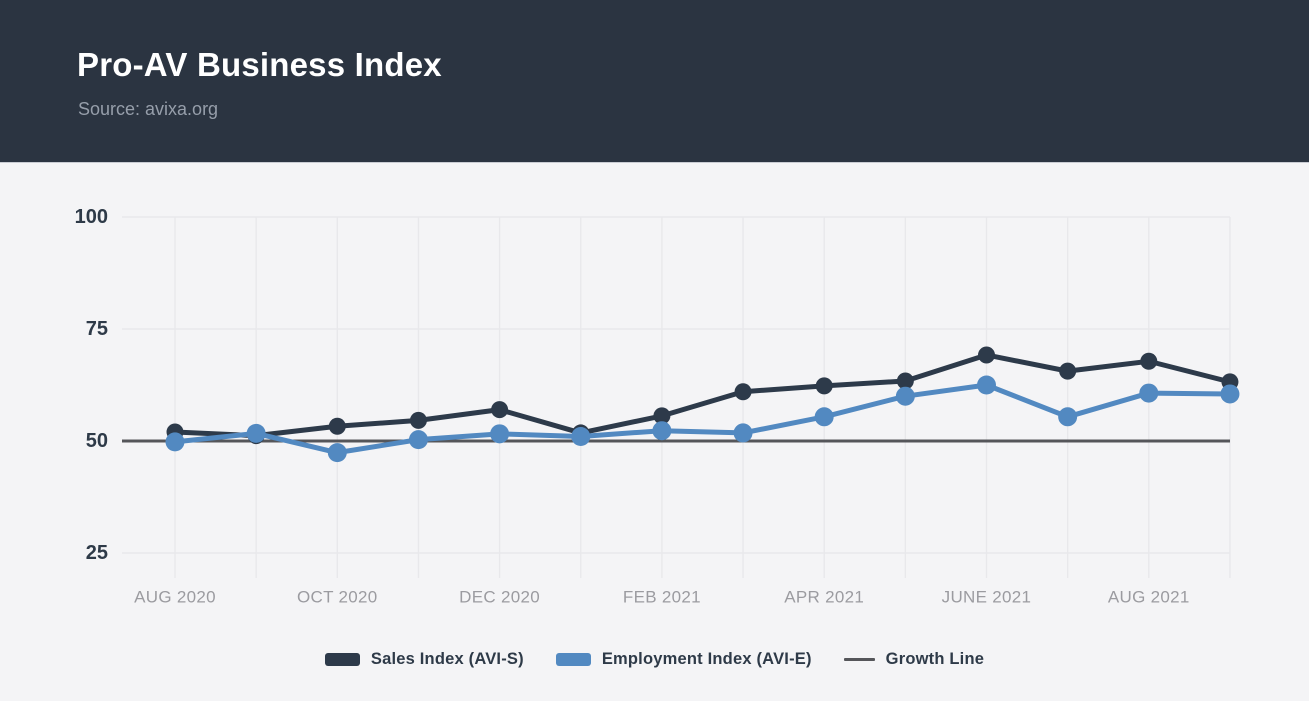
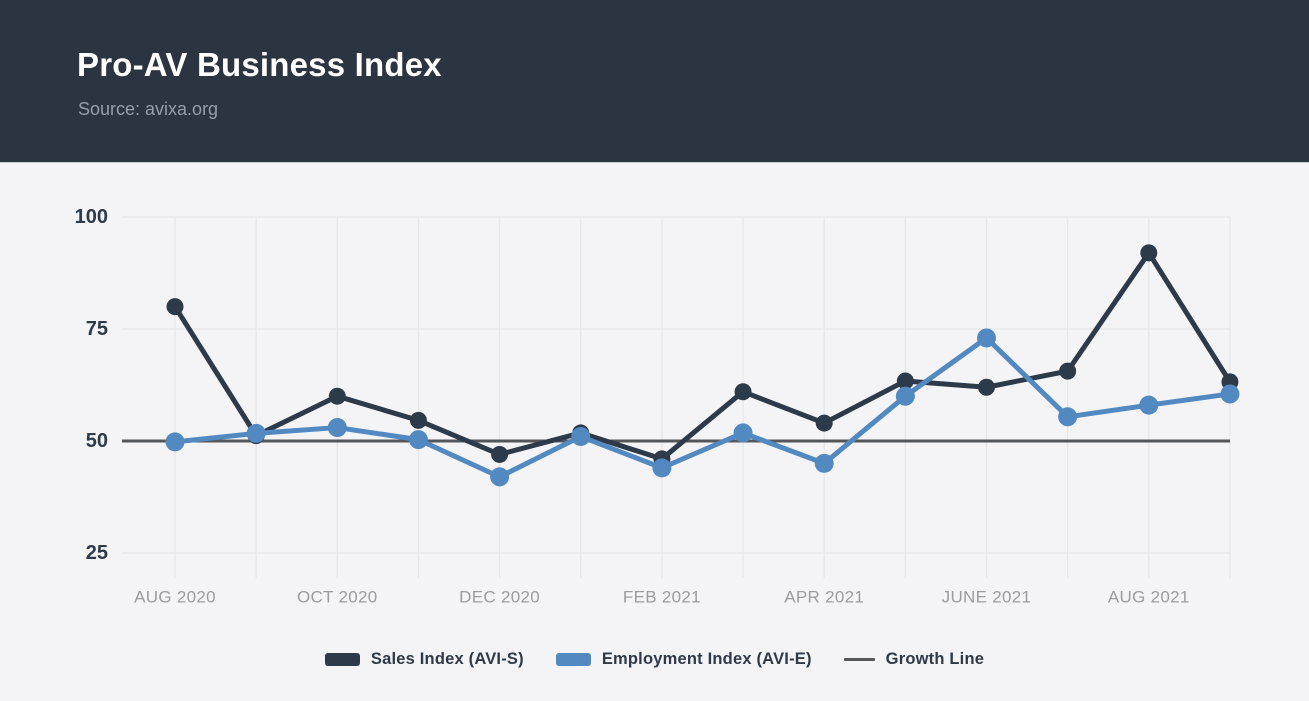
Sales Index (AVI-S)/AUG 2020: 52 -> 80
Sales Index (AVI-S)/OCT 2020: 53 -> 60
Employment Index (AVI-E)/OCT 2020: 47 -> 53
Sales Index (AVI-S)/DEC 2020: 57 -> 47
Employment Index (AVI-E)/DEC 2020: 52 -> 42
Sales Index (AVI-S)/FEB 2021: 56 -> 46
Employment Index (AVI-E)/FEB 2021: 52 -> 44
Sales Index (AVI-S)/APR 2021: 62 -> 54
Employment Index (AVI-E)/APR 2021: 55 -> 45
Sales Index (AVI-S)/JUNE 2021: 69 -> 62
Employment Index (AVI-E)/JUNE 2021: 62 -> 73
Sales Index (AVI-S)/AUG 2021: 68 -> 92
Employment Index (AVI-E)/AUG 2021: 61 -> 58
